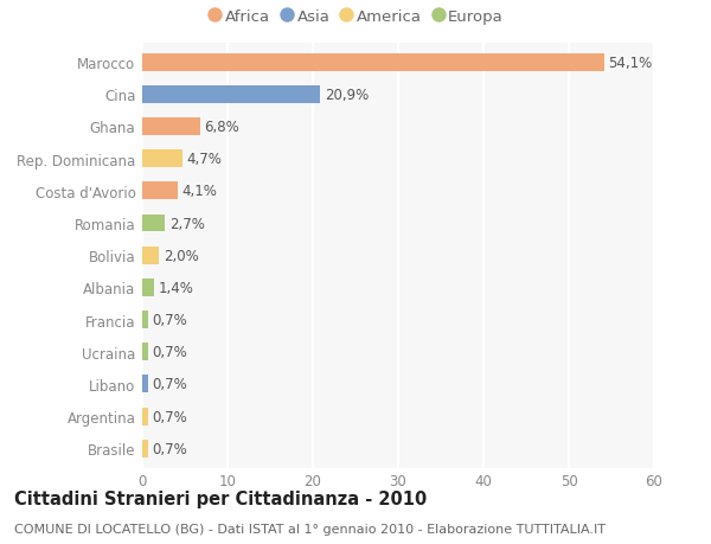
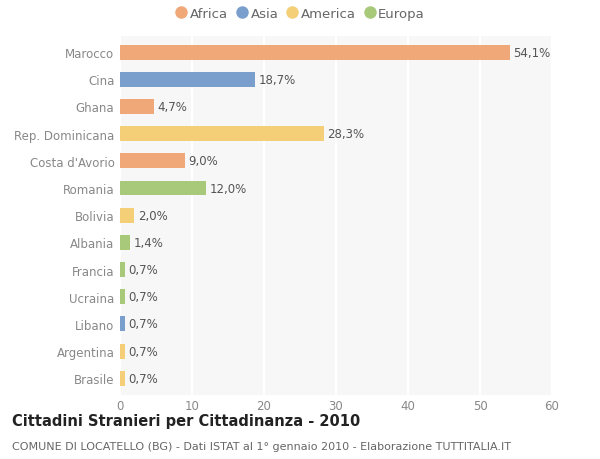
Cina: 20,9% -> 18,7%
Ghana: 6,8% -> 4,7%
Rep. Dominicana: 4,7% -> 28,3%
Costa d'Avorio: 4,1% -> 9,0%
Romania: 2,7% -> 12,0%
